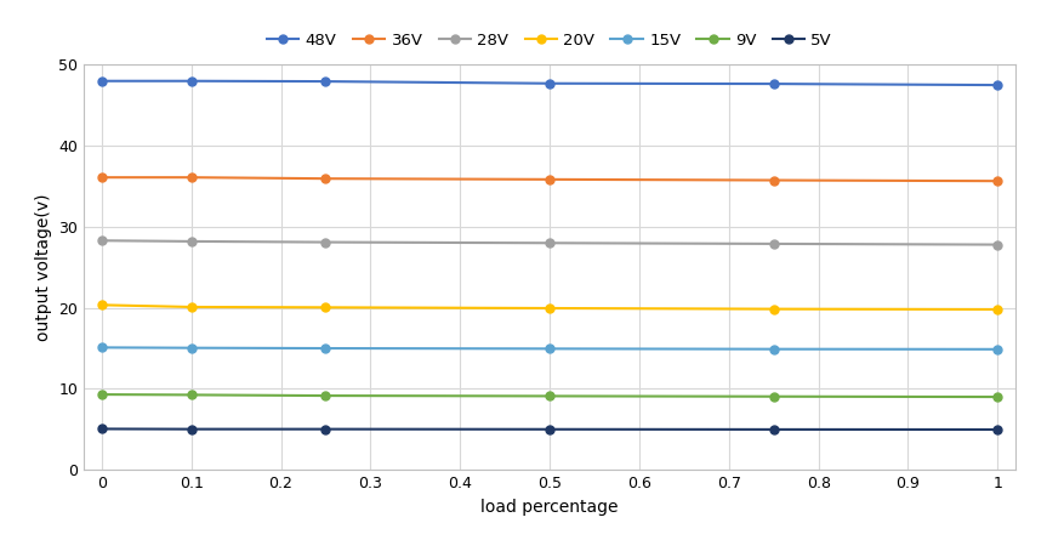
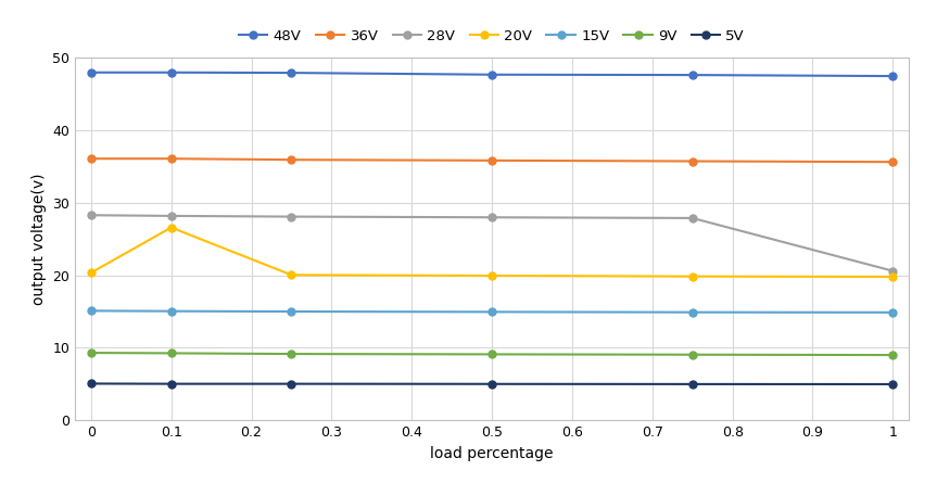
20V/0.1: 20.1 -> 26.6
28V/1: 27.8 -> 20.6
